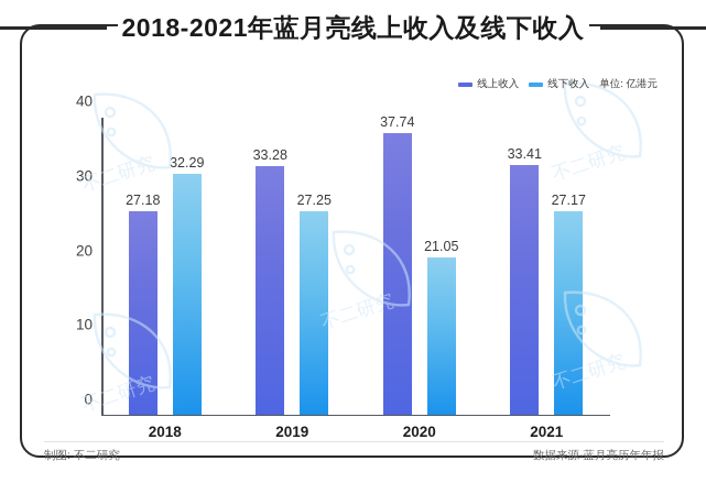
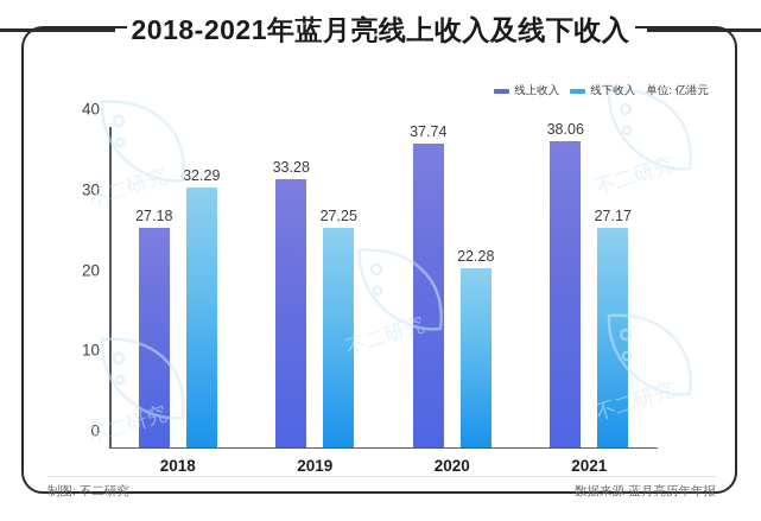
线下收入/2020: 21.05 -> 22.28
线上收入/2021: 33.41 -> 38.06
